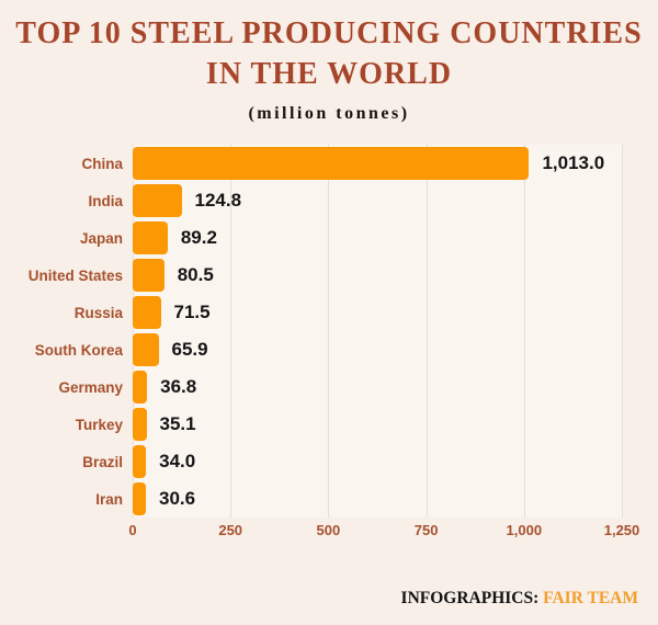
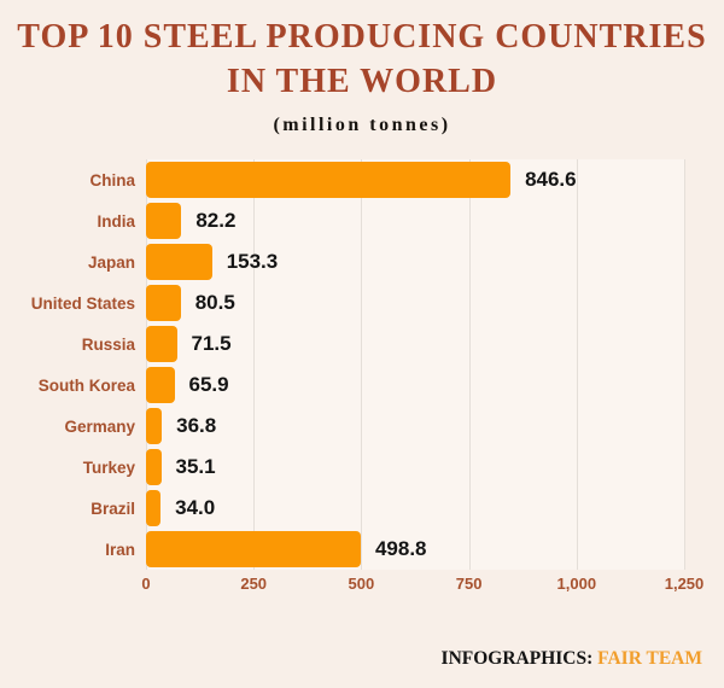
China: 1,013.0 -> 846.6
India: 124.8 -> 82.2
Japan: 89.2 -> 153.3
Iran: 30.6 -> 498.8
